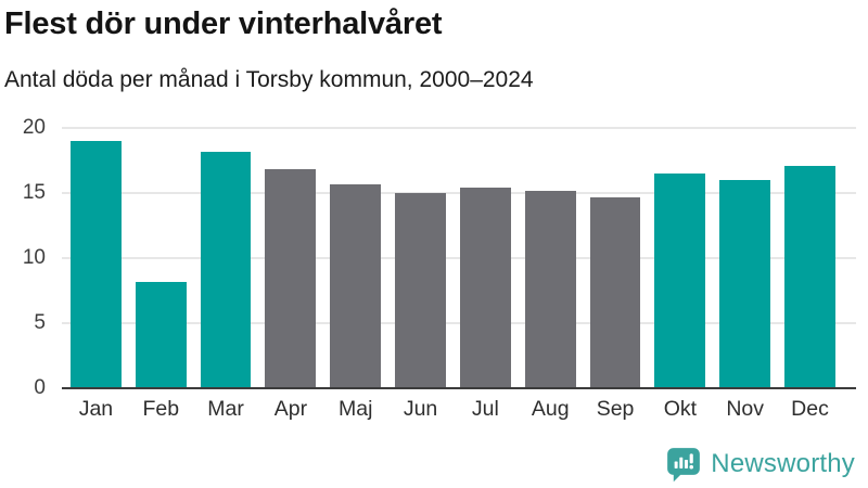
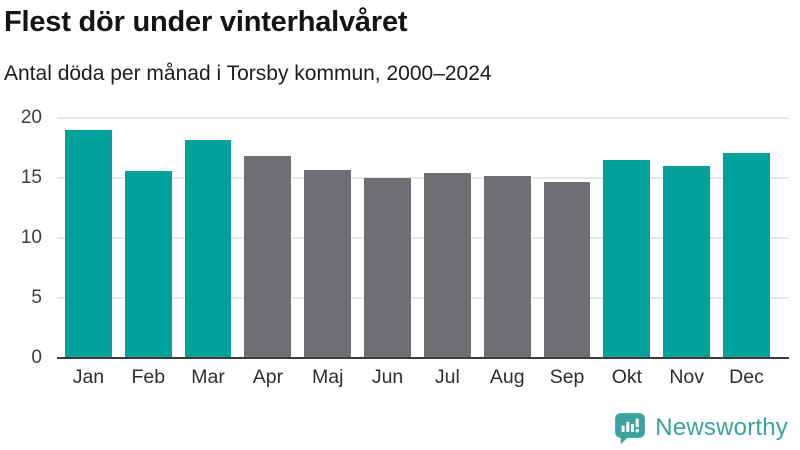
Feb: 8.2 -> 15.6
